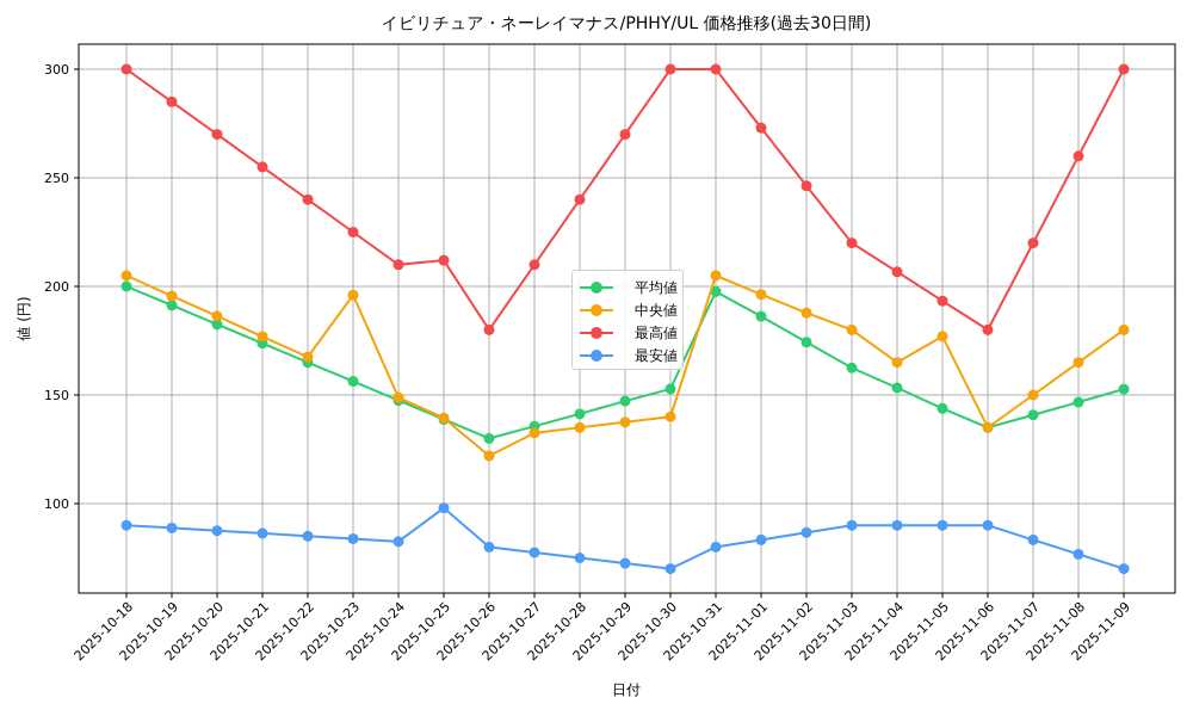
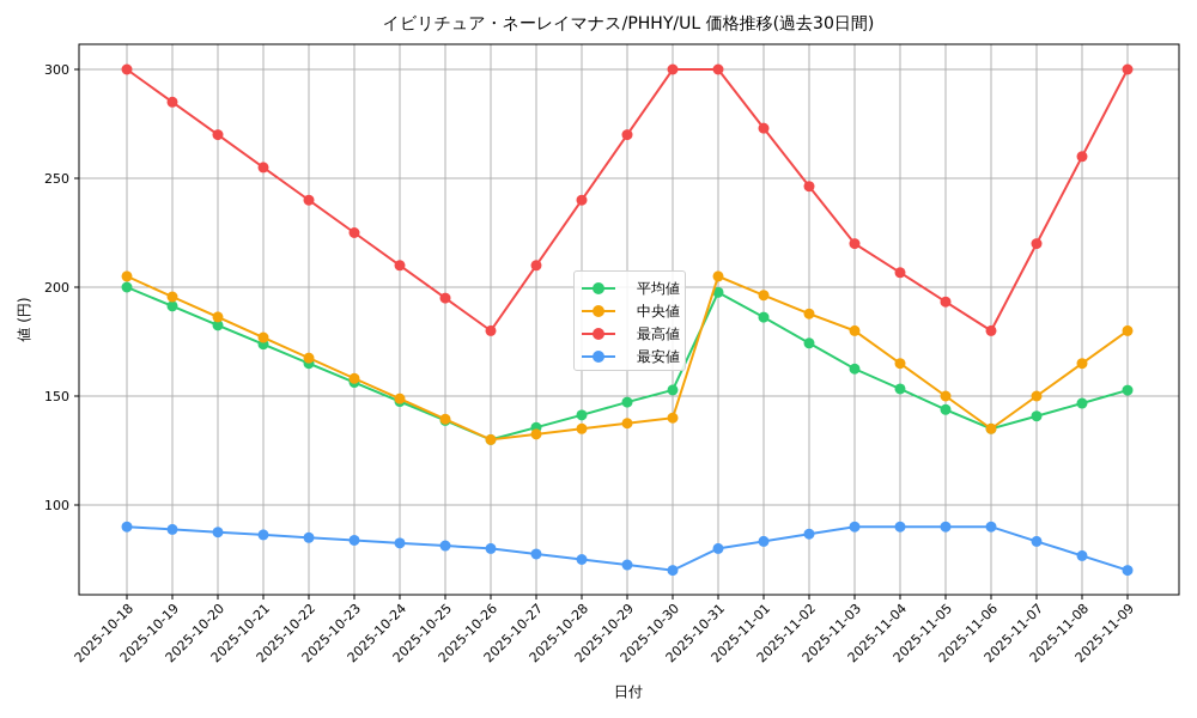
中央値/2025-10-23: 196 -> 158
最高値/2025-10-25: 212 -> 195
最安値/2025-10-25: 98 -> 81
中央値/2025-10-26: 122 -> 130
中央値/2025-11-05: 177 -> 150
